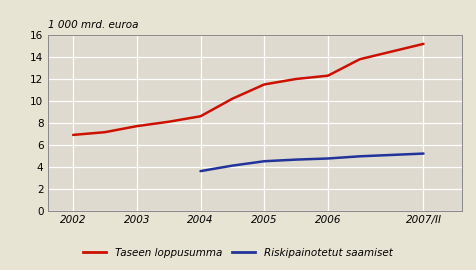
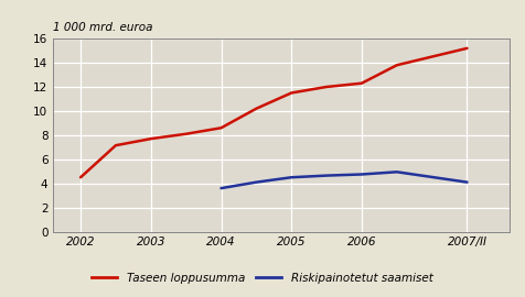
Taseen loppusumma/2002: 6.9 -> 4.5
Riskipainotetut saamiset/2007/II: 5.2 -> 4.1
